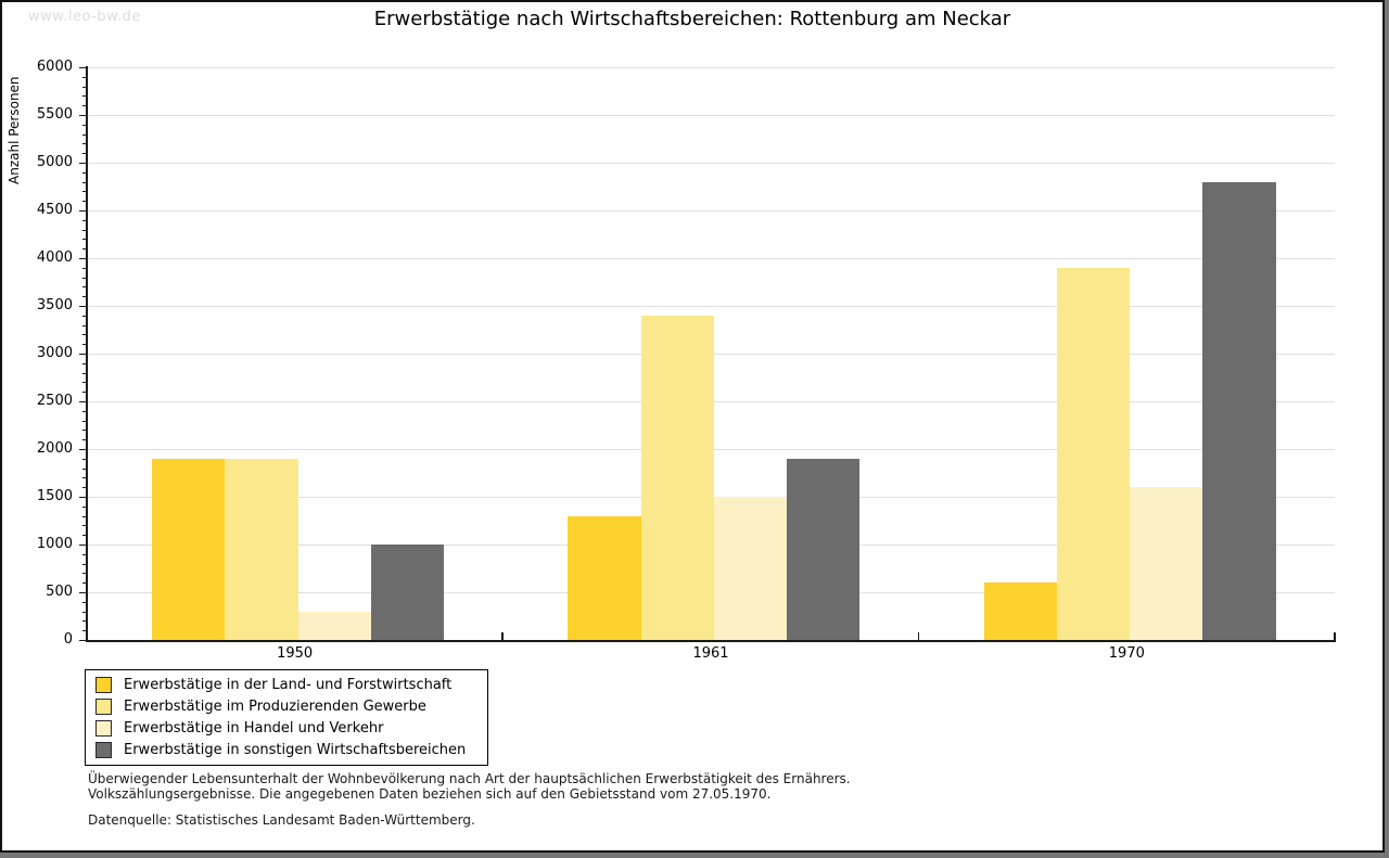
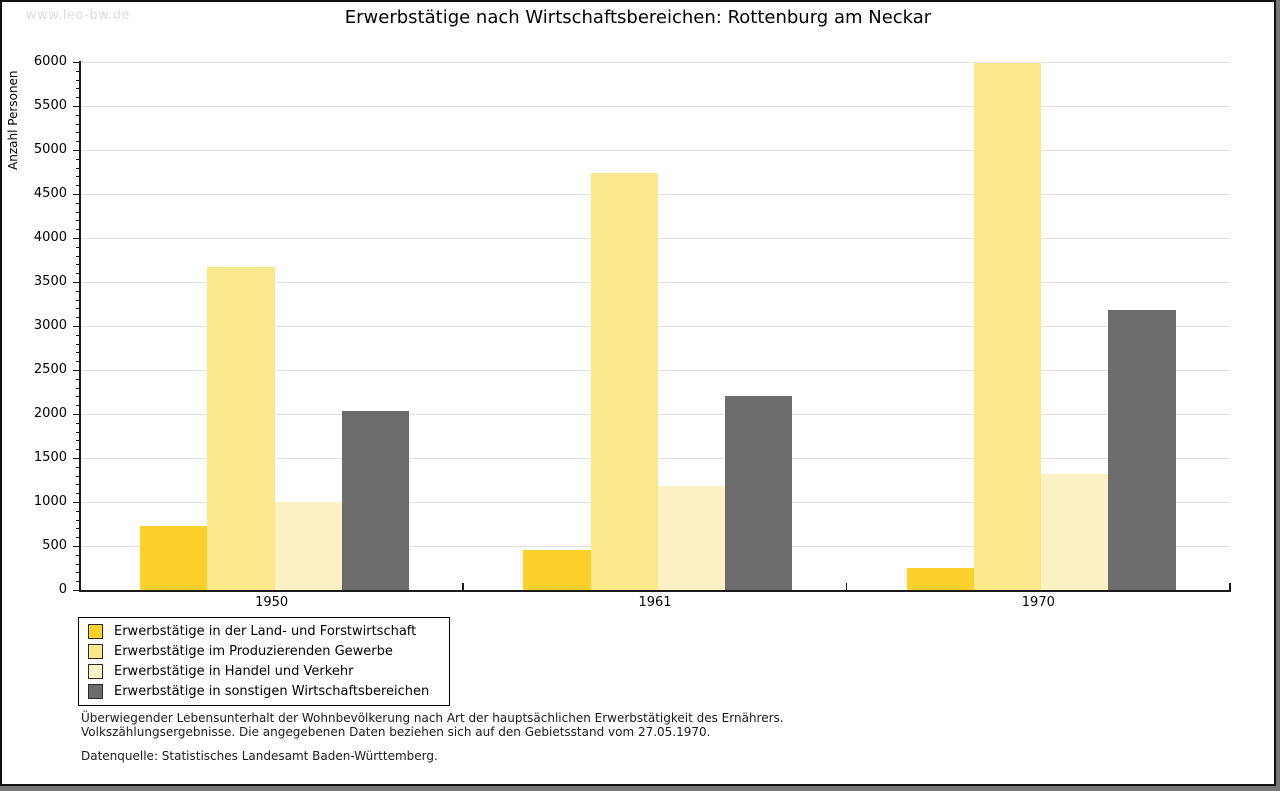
Erwerbstätige in der Land- und Forstwirtschaft/1950: 1900 -> 700
Erwerbstätige im Produzierenden Gewerbe/1950: 1900 -> 3700
Erwerbstätige in Handel und Verkehr/1950: 300 -> 1000
Erwerbstätige in sonstigen Wirtschaftsbereichen/1950: 1000 -> 2000
Erwerbstätige in der Land- und Forstwirtschaft/1961: 1300 -> 500
Erwerbstätige im Produzierenden Gewerbe/1961: 3400 -> 4700
Erwerbstätige in Handel und Verkehr/1961: 1500 -> 1200
Erwerbstätige in sonstigen Wirtschaftsbereichen/1961: 1900 -> 2200
Erwerbstätige in der Land- und Forstwirtschaft/1970: 600 -> 200
Erwerbstätige im Produzierenden Gewerbe/1970: 3900 -> 6000
Erwerbstätige in Handel und Verkehr/1970: 1600 -> 1300
Erwerbstätige in sonstigen Wirtschaftsbereichen/1970: 4800 -> 3200
